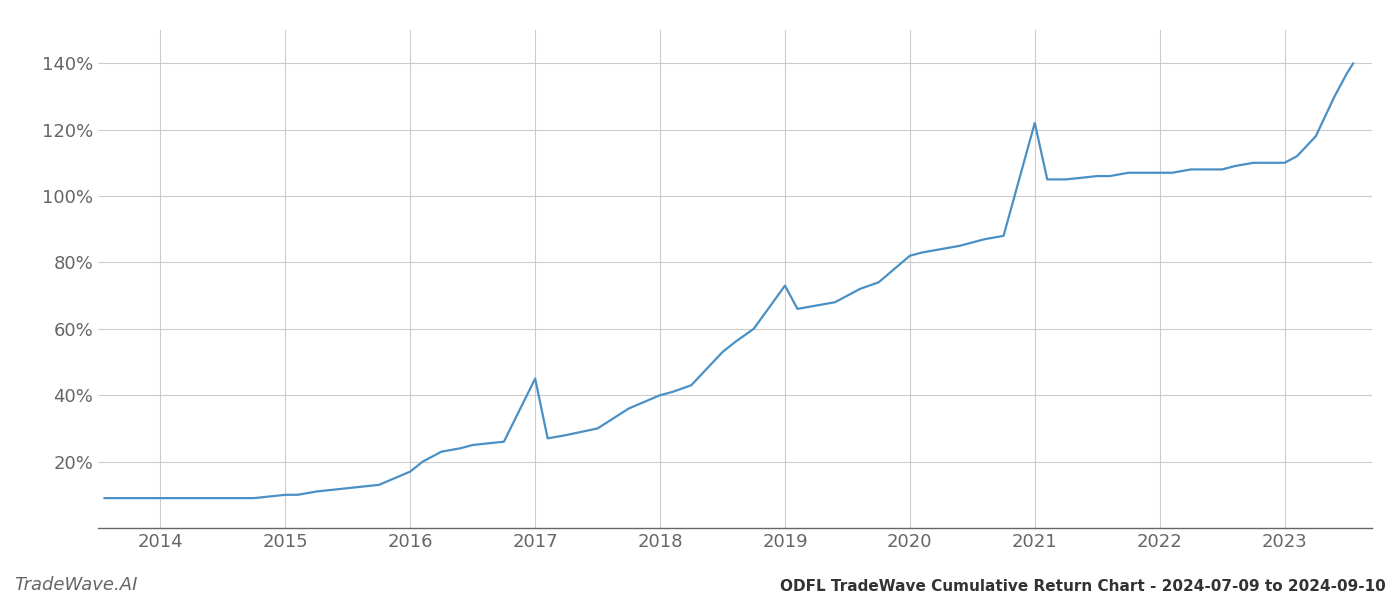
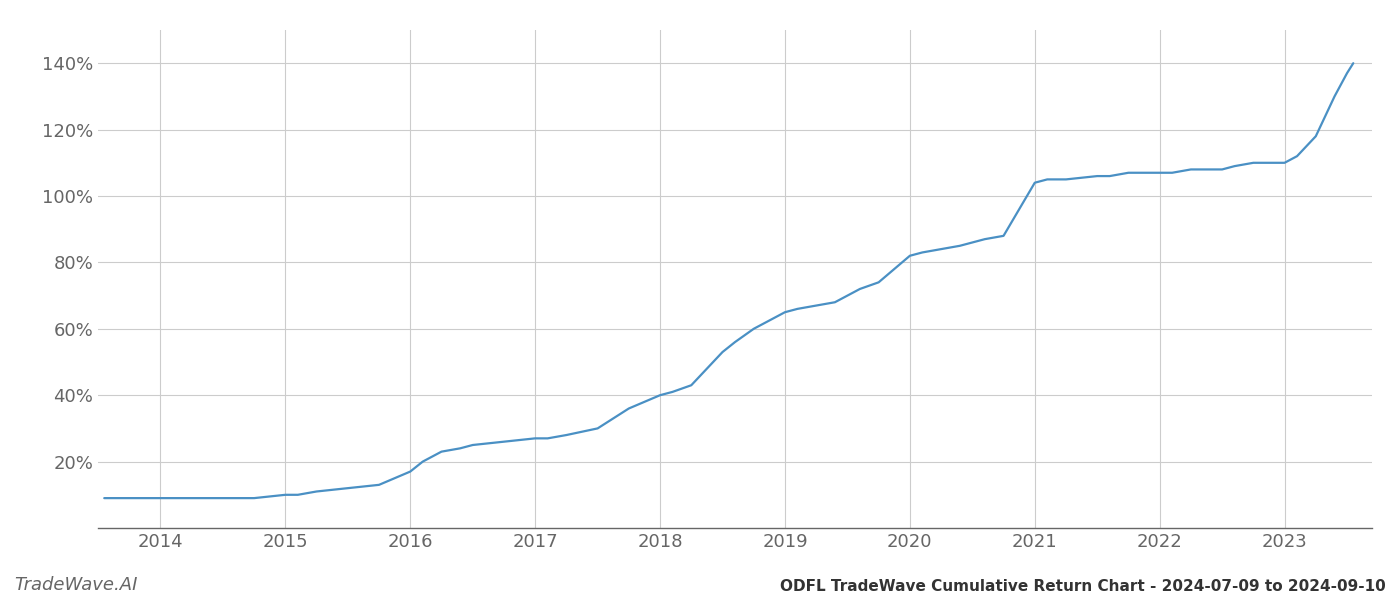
2017: 45% -> 27%
2019: 73% -> 65%
2021: 122% -> 104%
